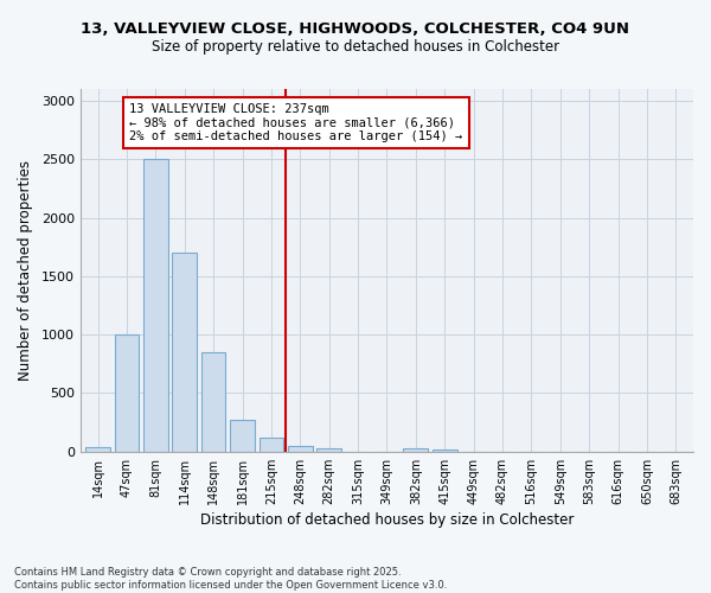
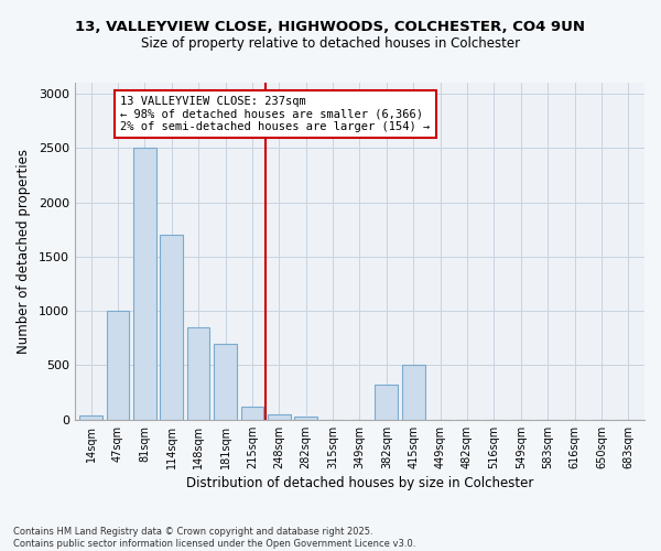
181sqm: 280 -> 700
382sqm: 30 -> 320
415sqm: 20 -> 500
